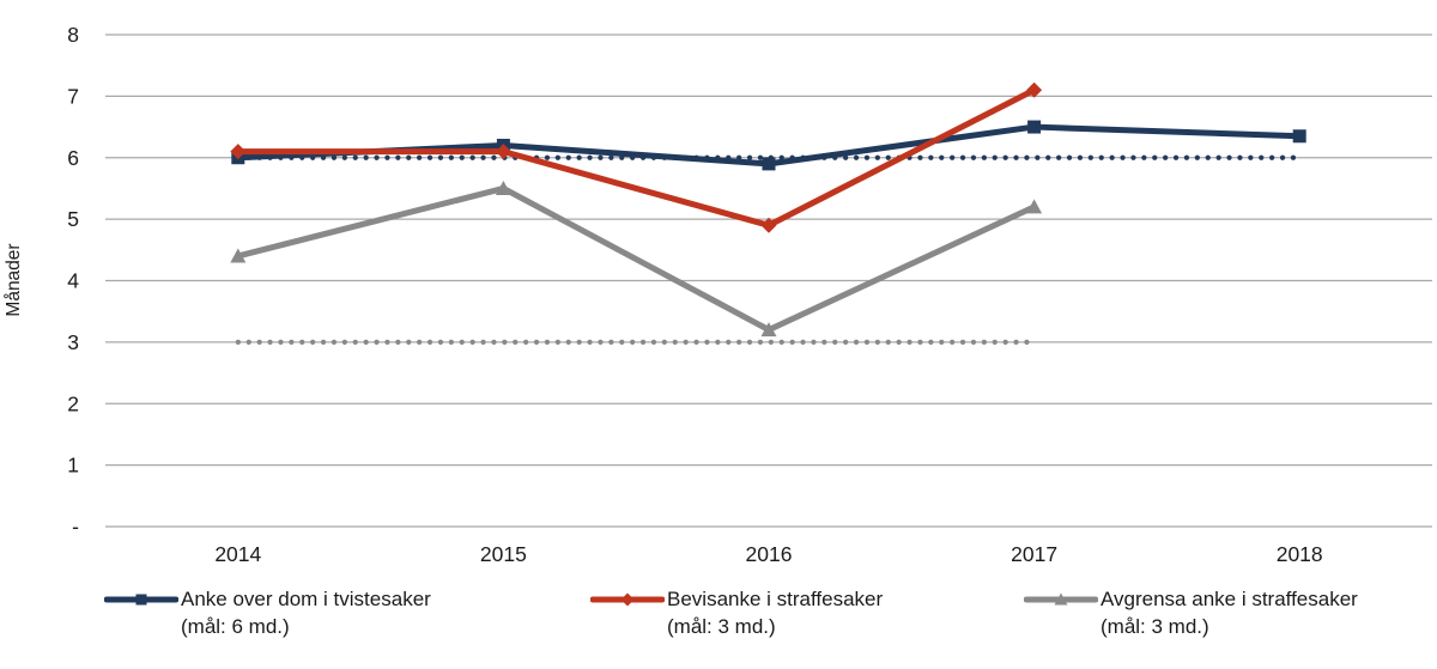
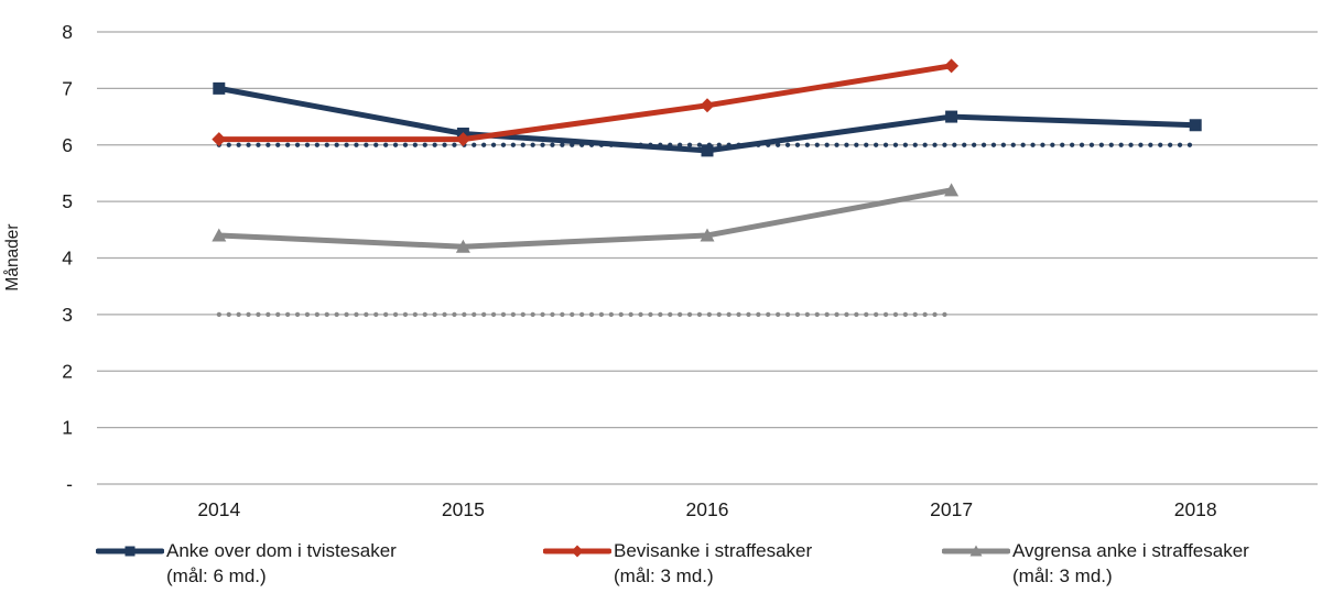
Anke over dom i tvistesaker (mål: 6 md.)/2014: 6.0 -> 7.0
Avgrensa anke i straffesaker (mål: 3 md.)/2015: 5.5 -> 4.2
Bevisanke i straffesaker (mål: 3 md.)/2016: 4.9 -> 6.7
Avgrensa anke i straffesaker (mål: 3 md.)/2016: 3.2 -> 4.4
Bevisanke i straffesaker (mål: 3 md.)/2017: 7.1 -> 7.4
